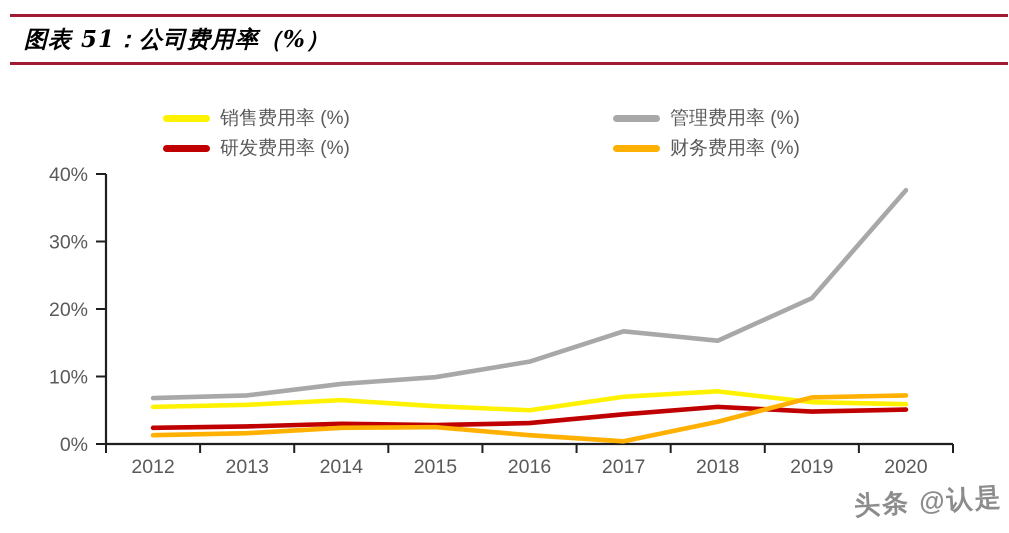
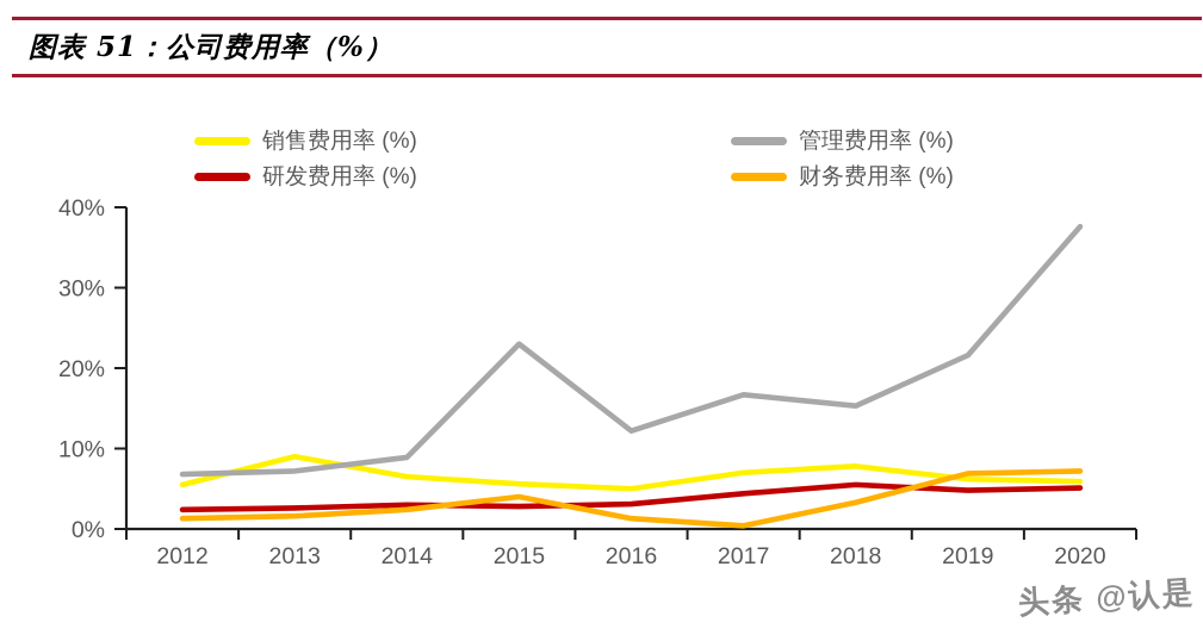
销售费用率 (%)/2013: 6% -> 9%
管理费用率 (%)/2015: 10% -> 23%
财务费用率 (%)/2015: 2% -> 4%
